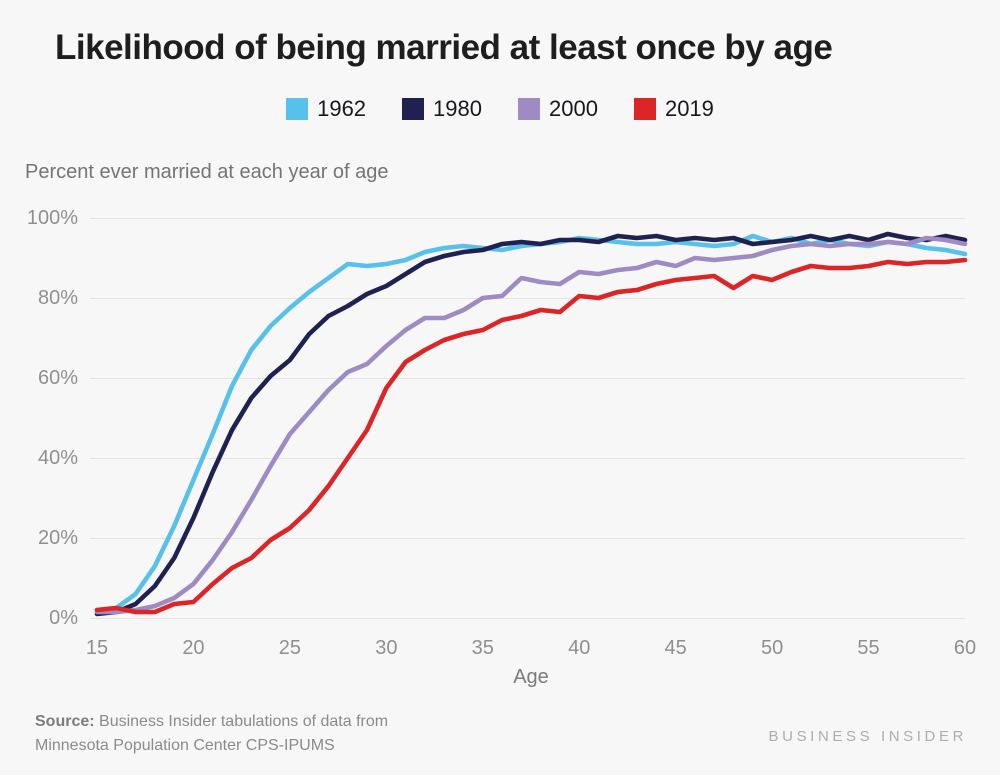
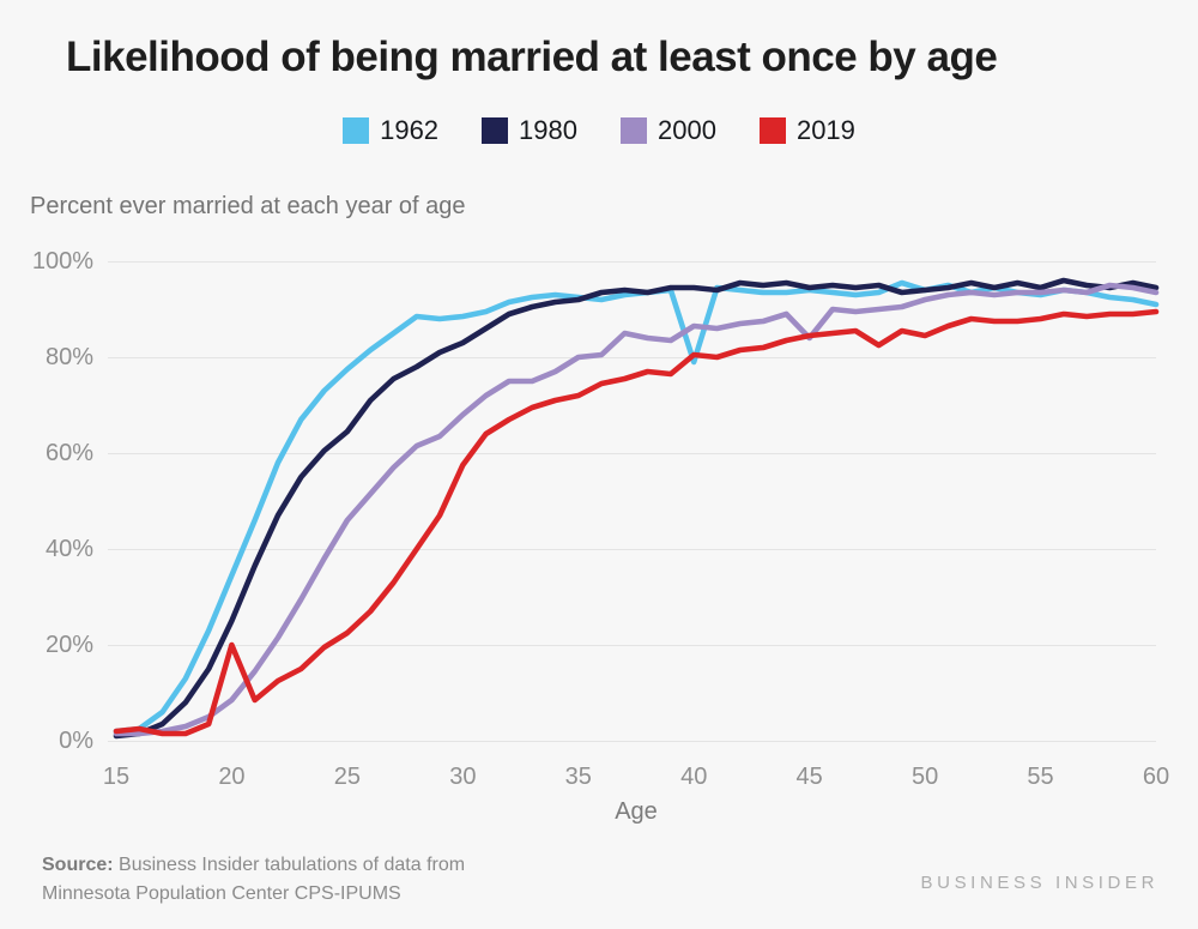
2019/20: 4% -> 20%
1962/40: 95% -> 79%
2000/45: 88% -> 84%
